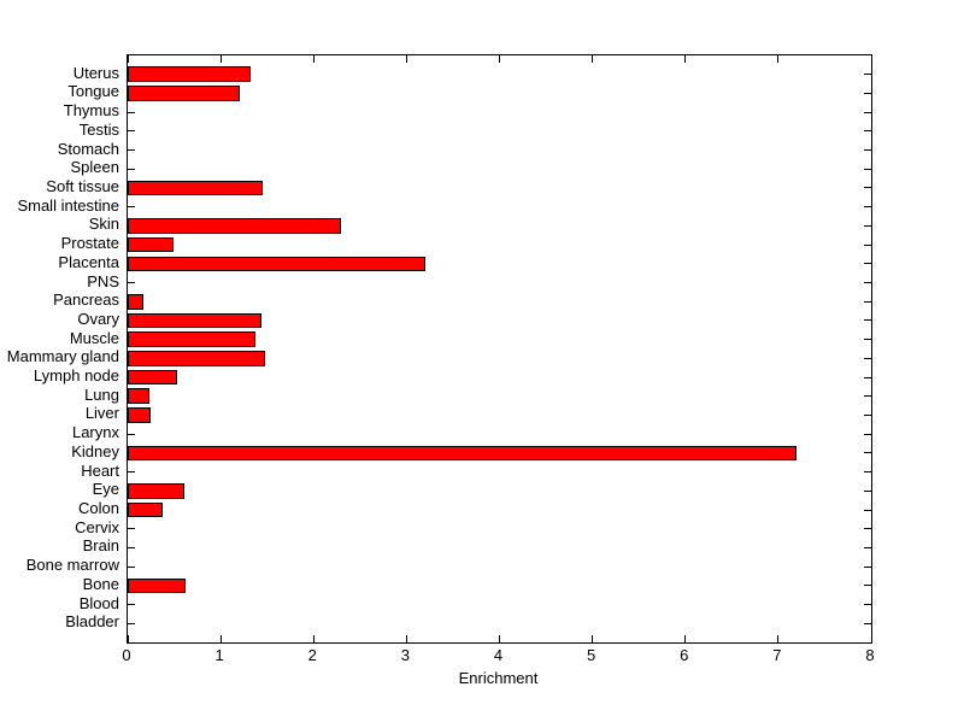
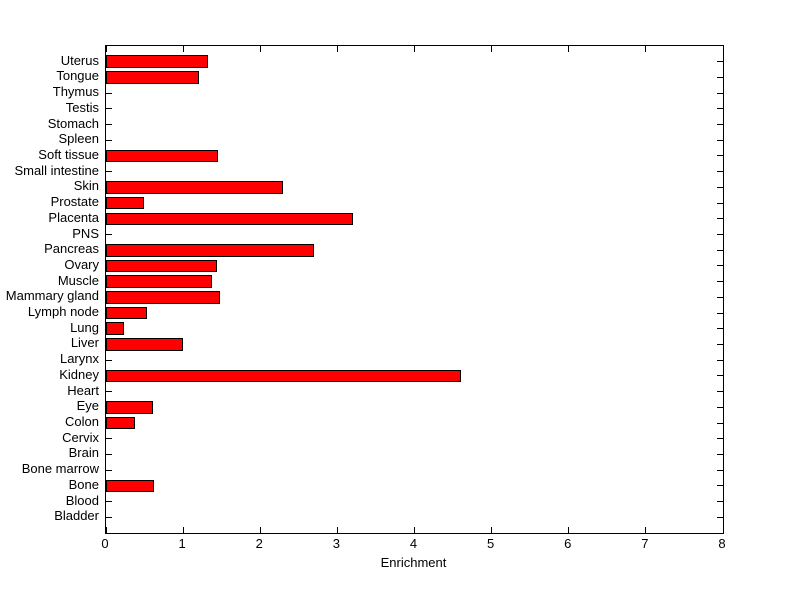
Pancreas: 0.2 -> 2.7
Liver: 0.2 -> 1.0
Kidney: 7.2 -> 4.6
